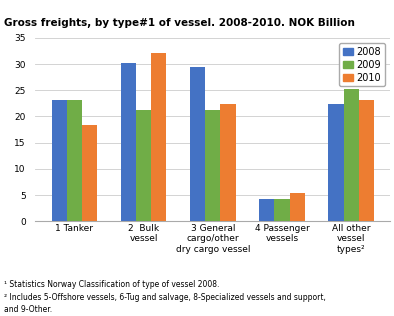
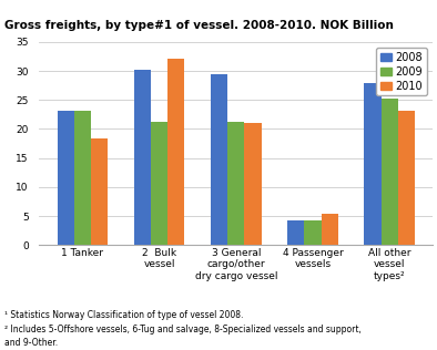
2010/3 General cargo/other dry cargo vessel: 22.3 -> 21.0
2008/All other vessel types²: 22.3 -> 28.0
